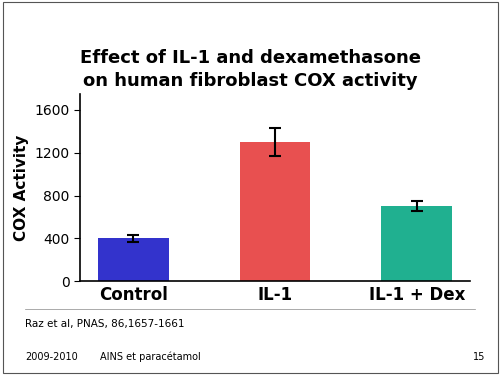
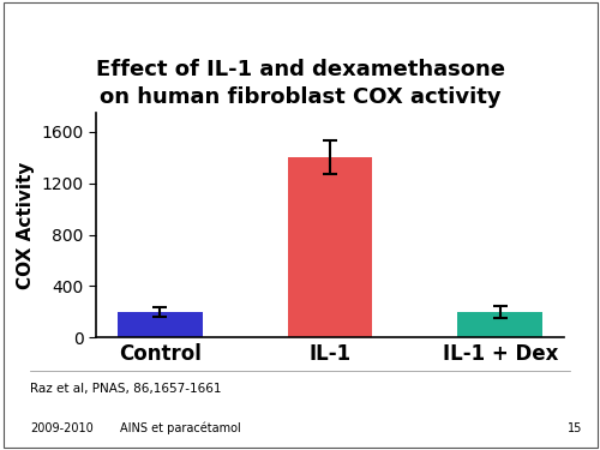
Control: 400 -> 200
IL-1: 1300 -> 1400
IL-1 + Dex: 700 -> 200
